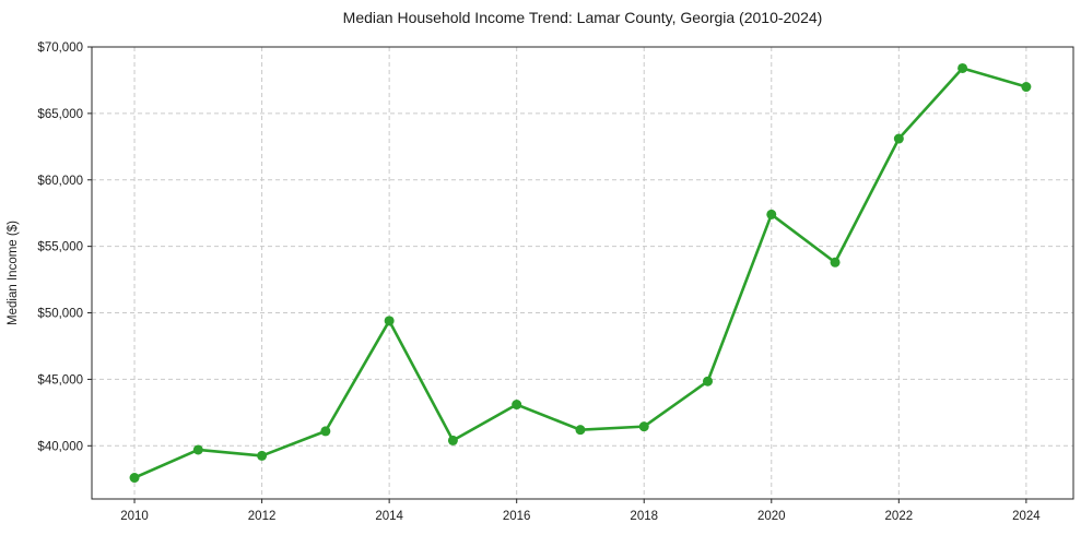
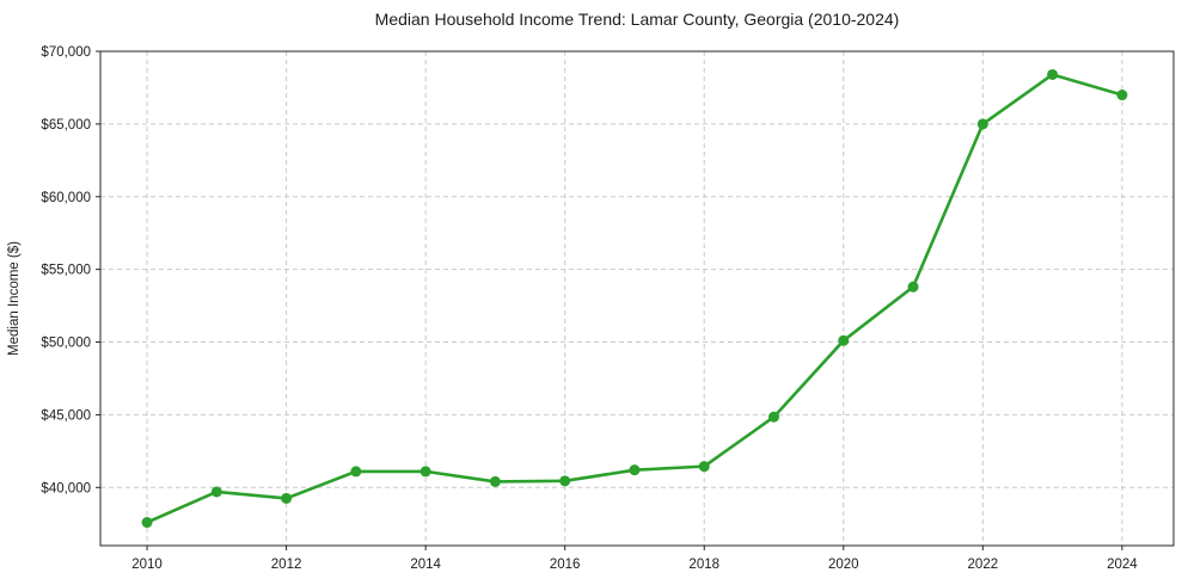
2014: $49400 -> $41100
2016: $43100 -> $40400
2020: $57400 -> $50100
2022: $63100 -> $65000
